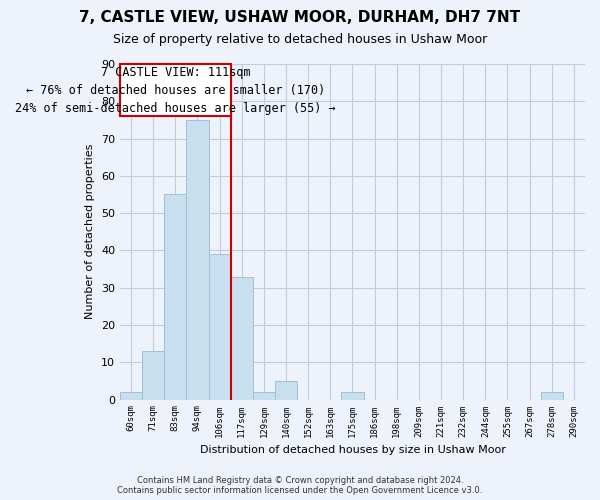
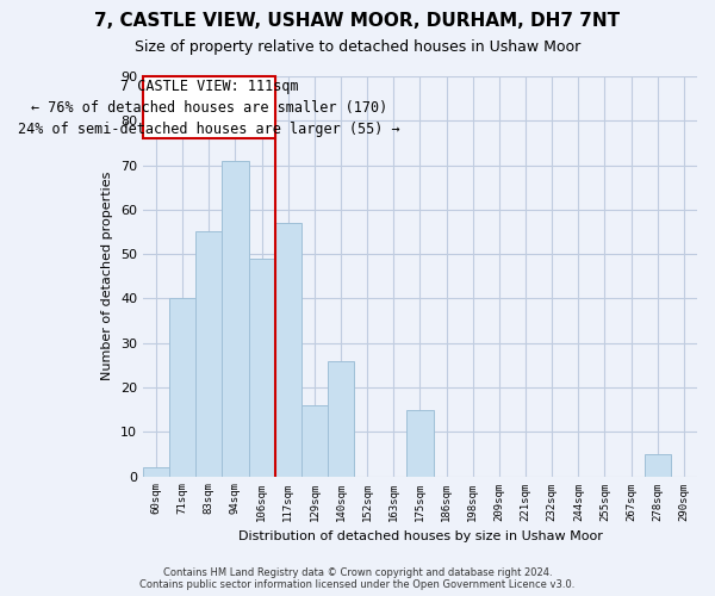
71sqm: 13 -> 40
94sqm: 75 -> 71
106sqm: 39 -> 49
117sqm: 33 -> 57
129sqm: 2 -> 16
140sqm: 5 -> 26
175sqm: 2 -> 15
278sqm: 2 -> 5
